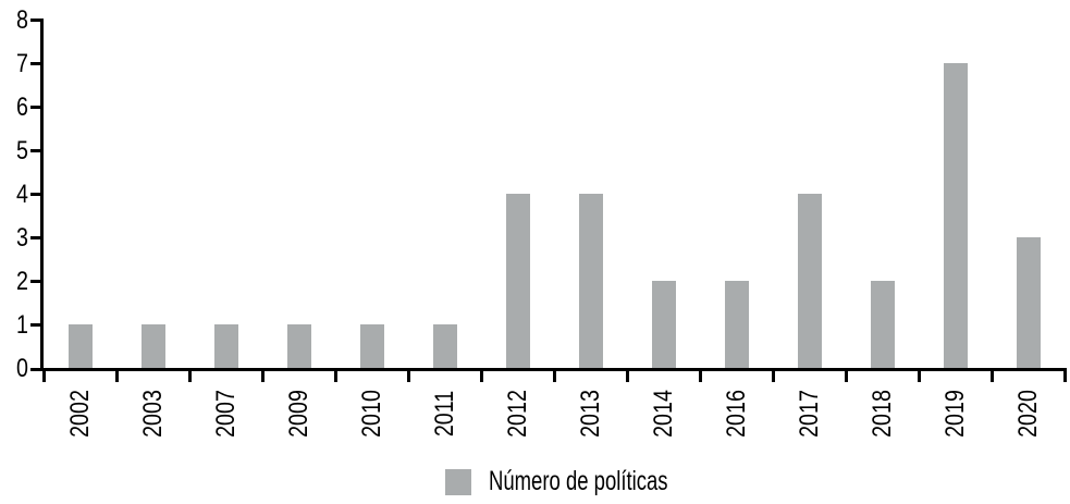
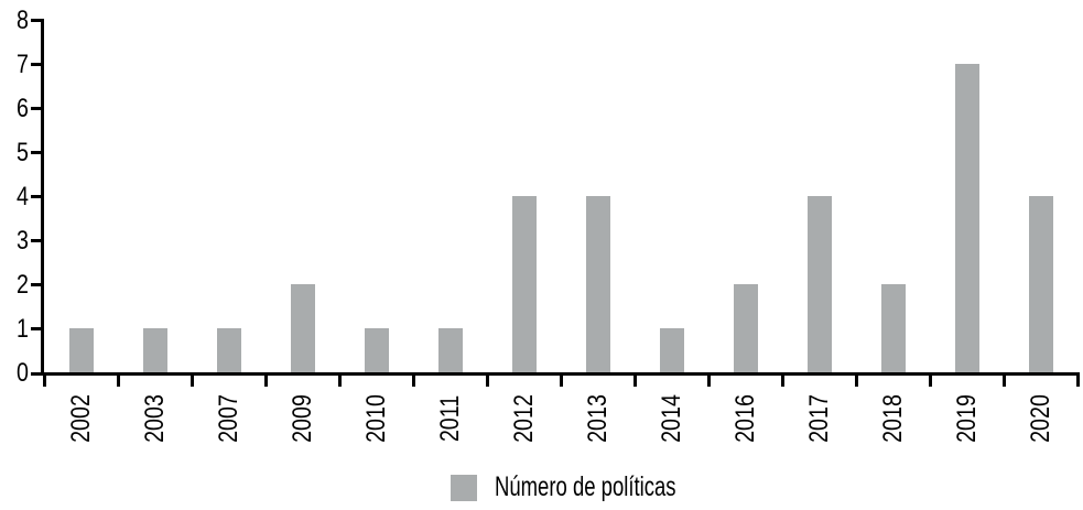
2009: 1 -> 2
2014: 2 -> 1
2020: 3 -> 4
